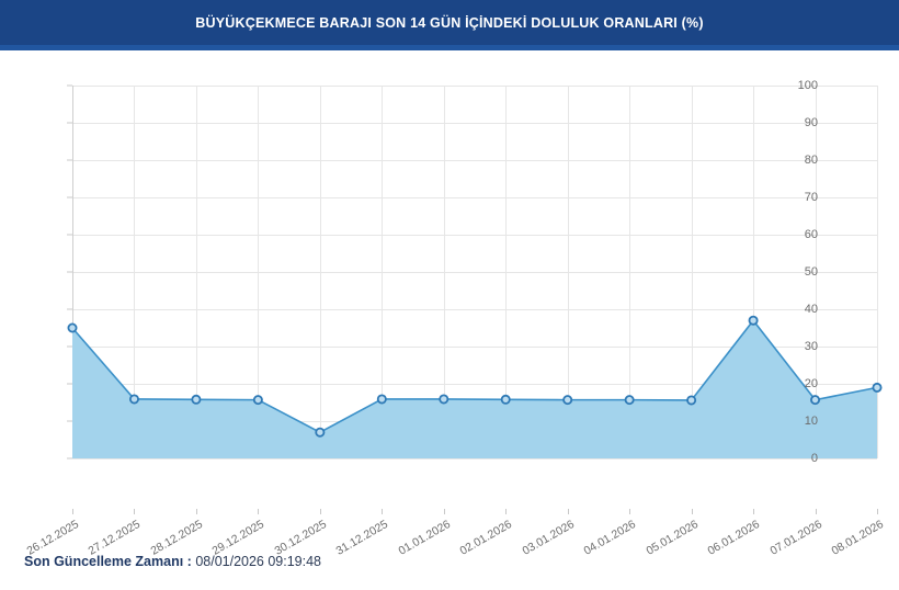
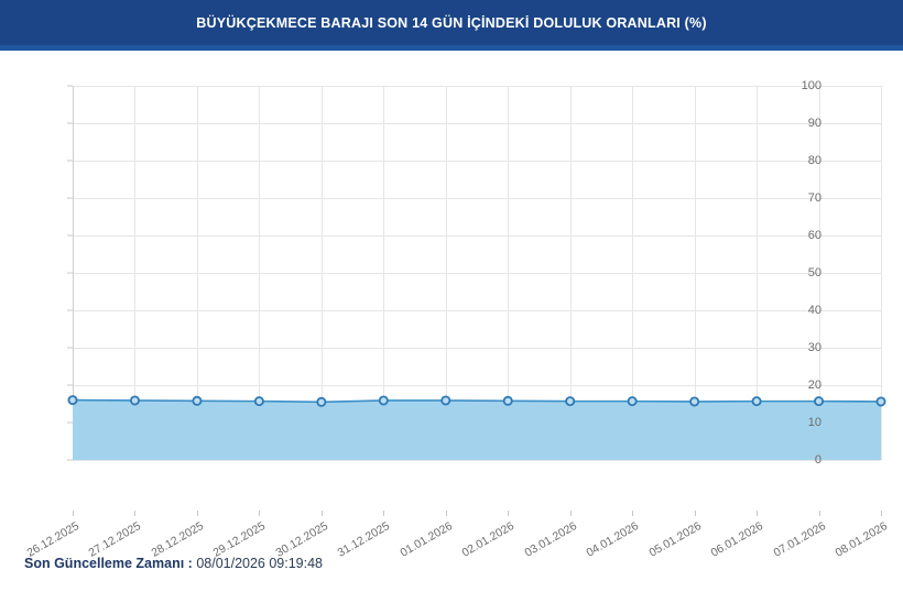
26.12.2025: 35 -> 16
30.12.2025: 7 -> 16
06.01.2026: 37 -> 16
08.01.2026: 19 -> 16
